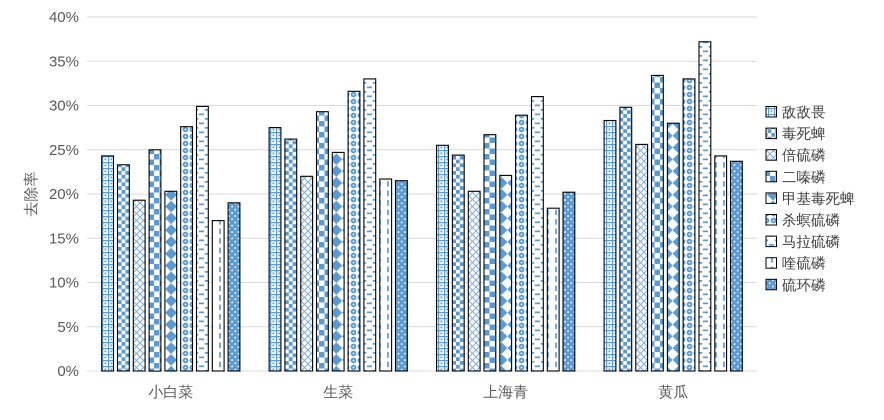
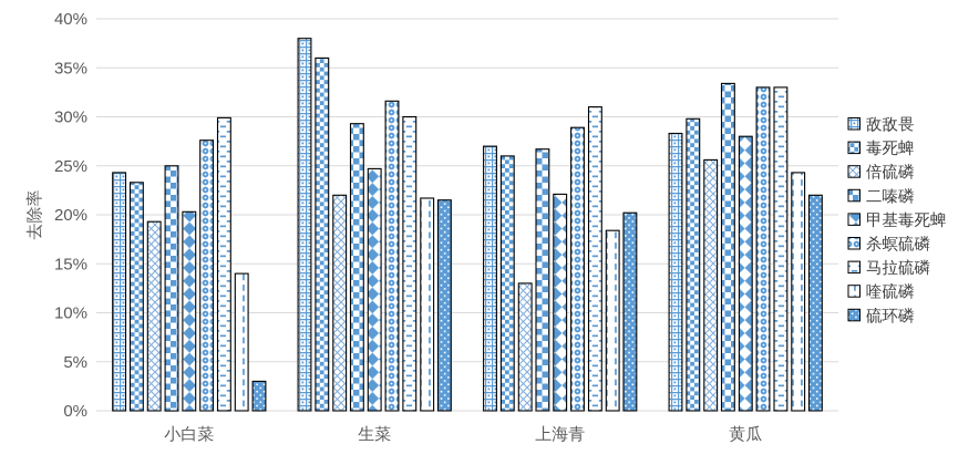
喹硫磷/小白菜: 17% -> 14%
硫环磷/小白菜: 19% -> 3%
敌敌畏/生菜: 28% -> 38%
毒死蜱/生菜: 26% -> 36%
马拉硫磷/生菜: 33% -> 30%
敌敌畏/上海青: 26% -> 27%
毒死蜱/上海青: 24% -> 26%
倍硫磷/上海青: 20% -> 13%
马拉硫磷/黄瓜: 37% -> 33%
硫环磷/黄瓜: 24% -> 22%
